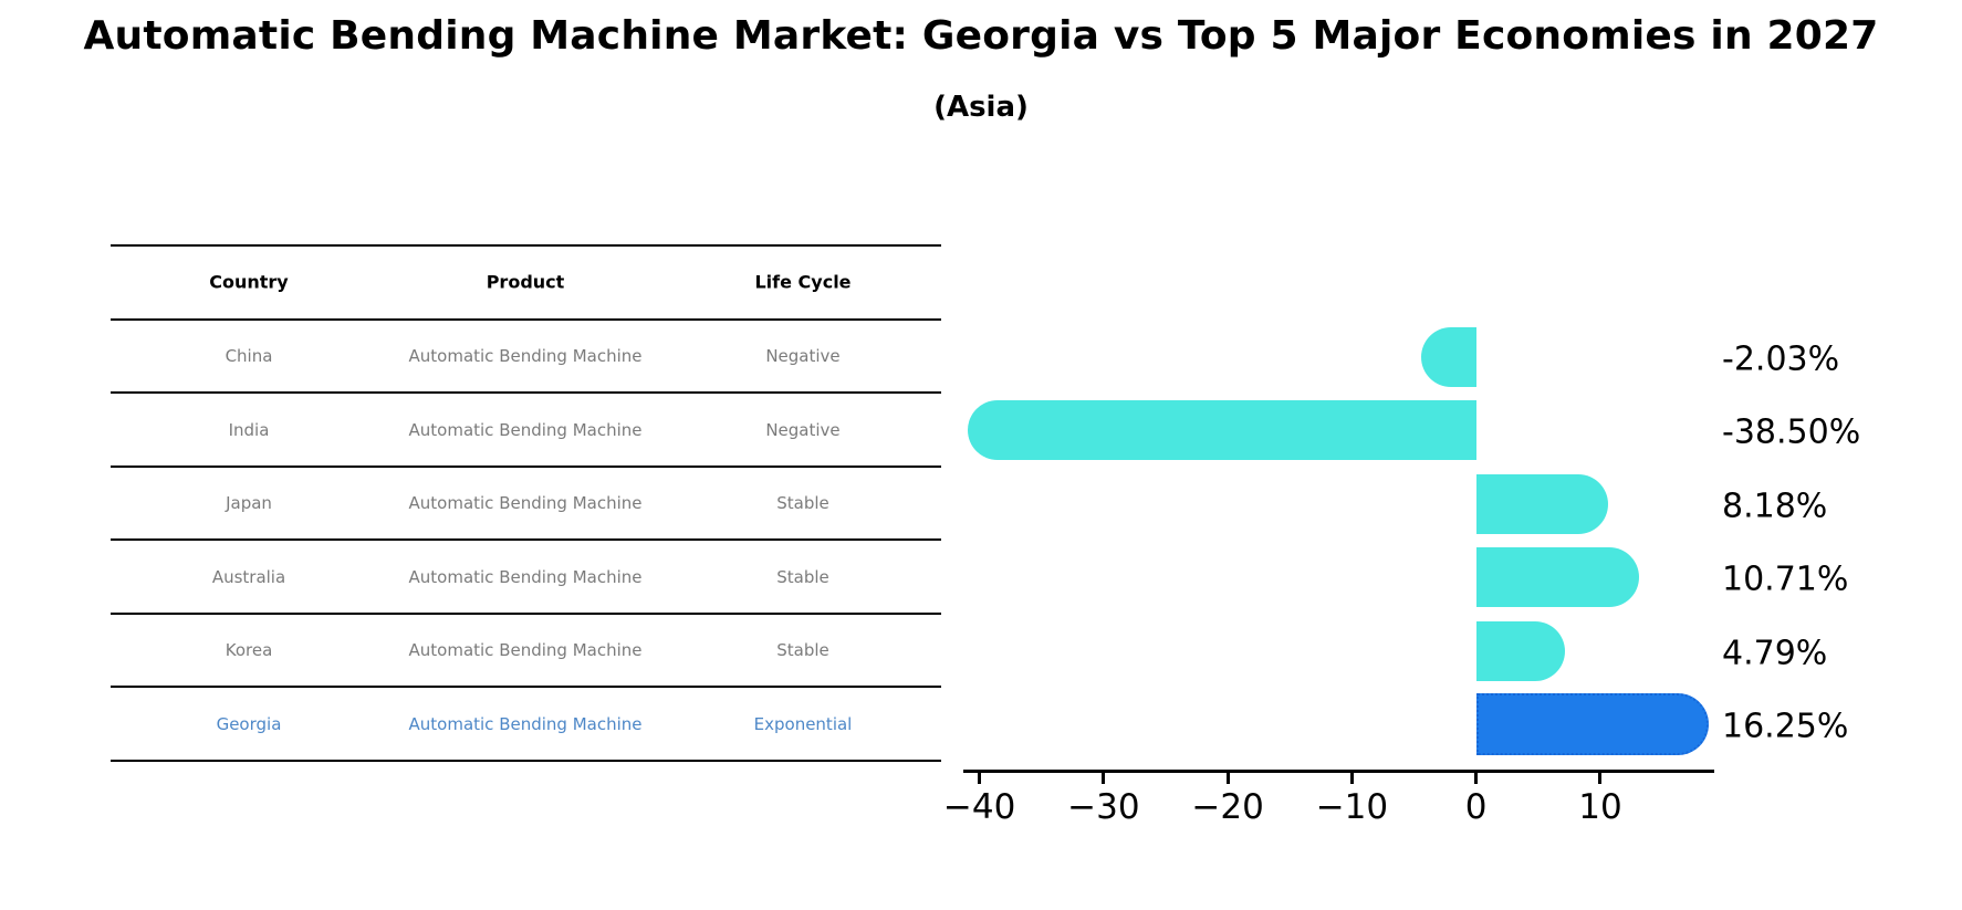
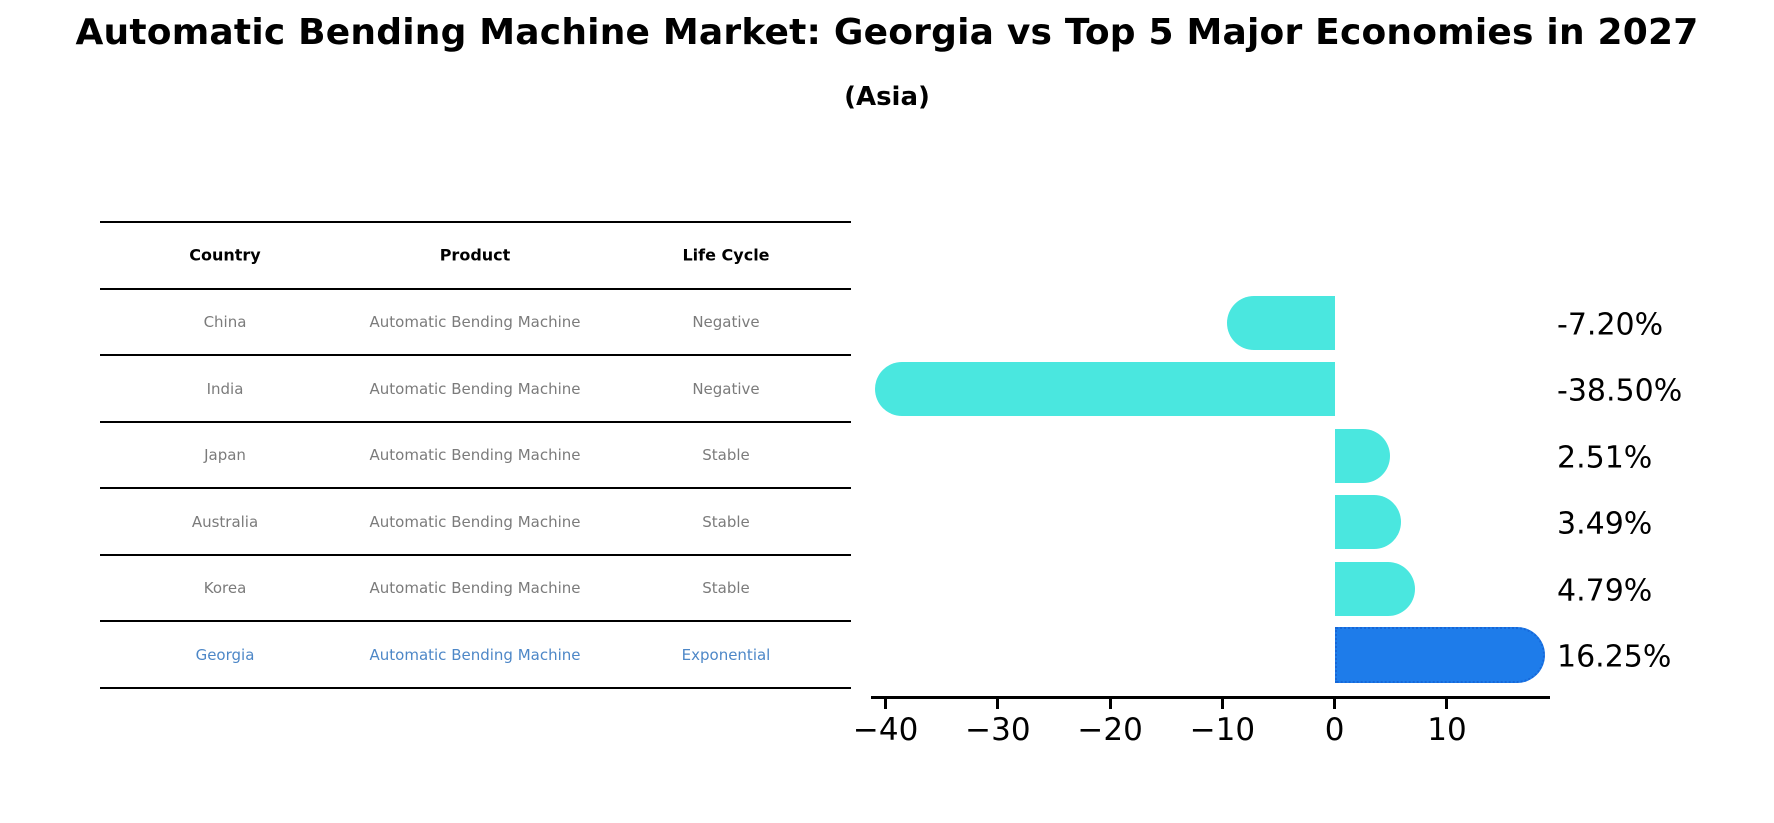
China: -2.03% -> -7.20%
Japan: 8.18% -> 2.51%
Australia: 10.71% -> 3.49%
